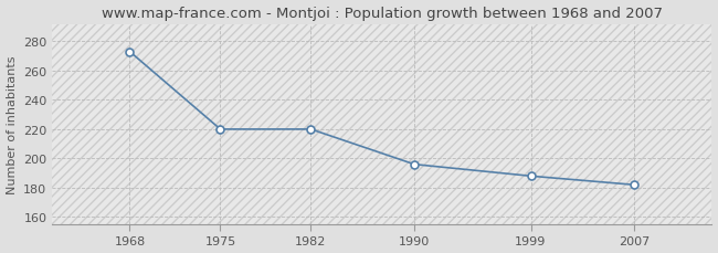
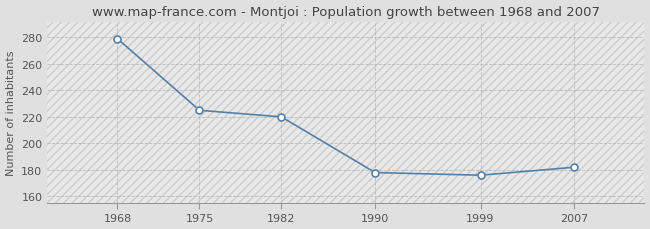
1968: 273 -> 279
1975: 220 -> 225
1990: 196 -> 178
1999: 188 -> 176
